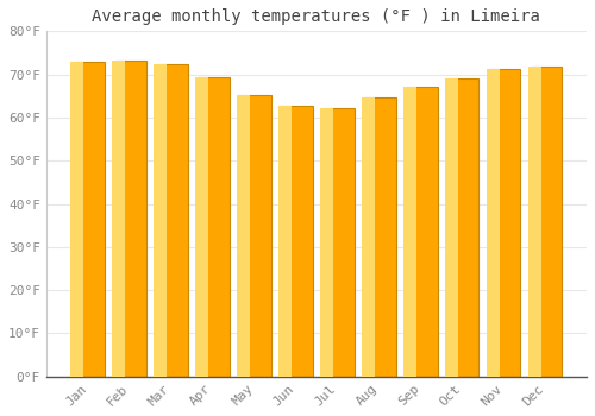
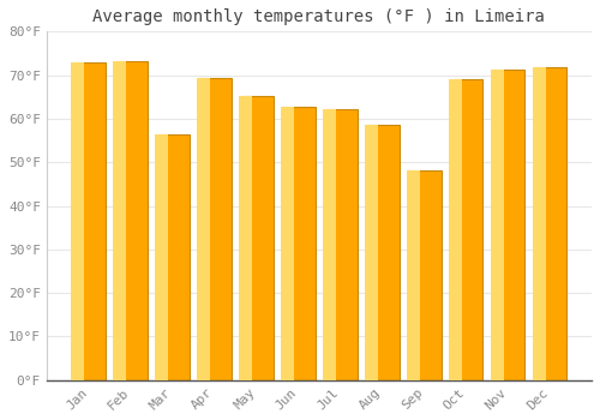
Mar: 72.3°F -> 56.5°F
Aug: 64.6°F -> 58.5°F
Sep: 67.0°F -> 48.0°F
